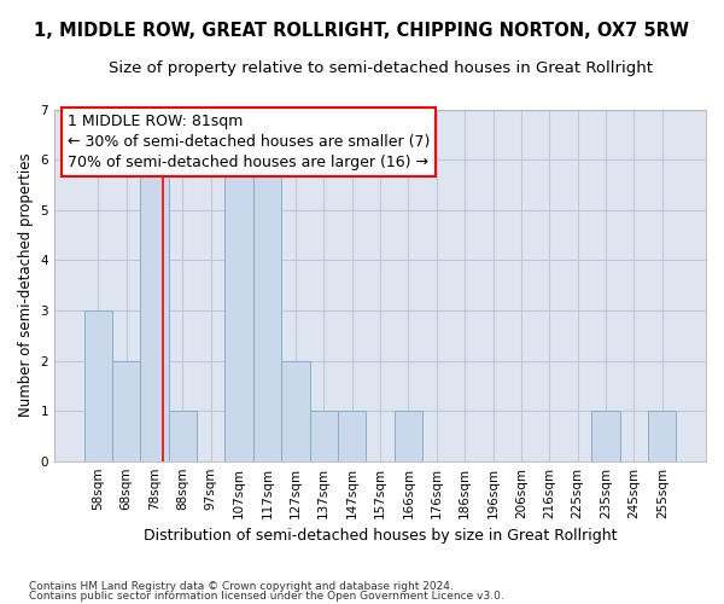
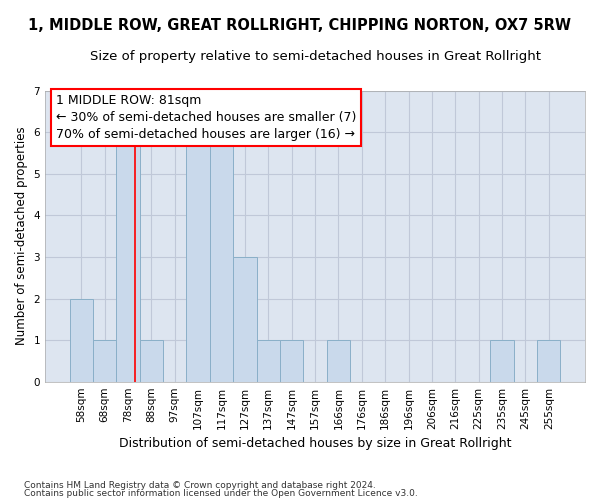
58sqm: 3 -> 2
68sqm: 2 -> 1
127sqm: 2 -> 3
